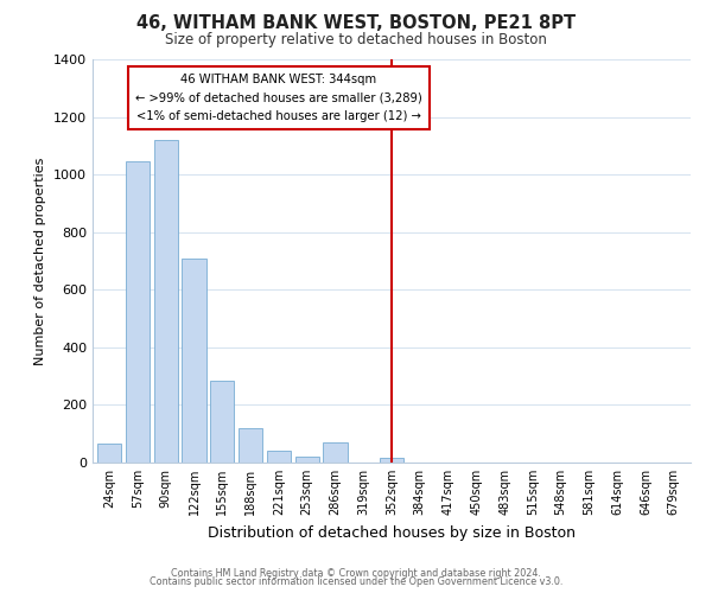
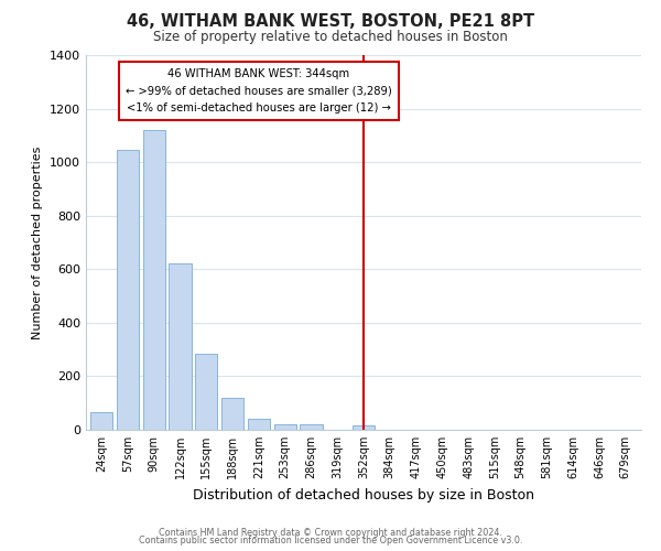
122sqm: 710 -> 620
286sqm: 70 -> 20
